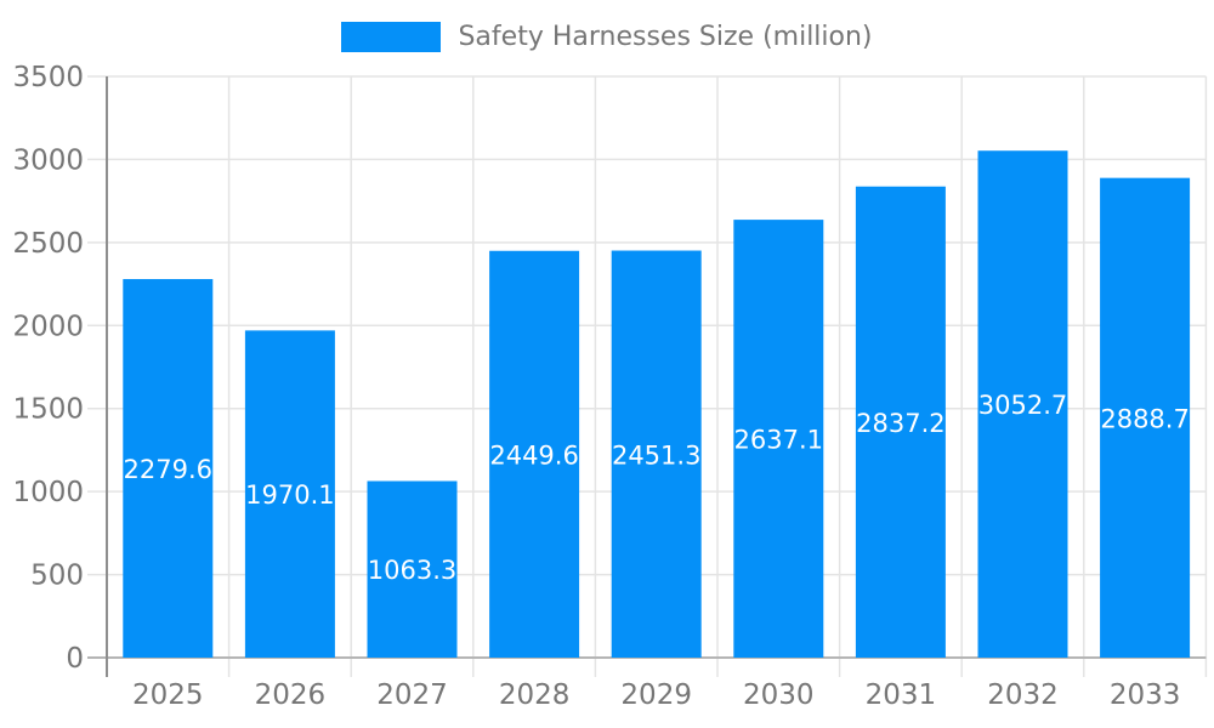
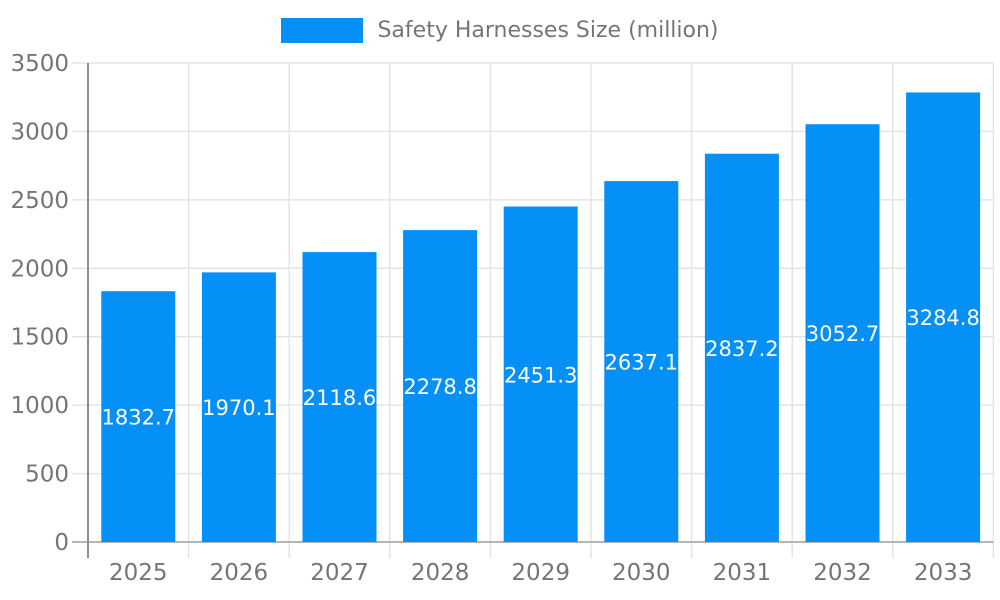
2025: 2279.6 -> 1832.7
2027: 1063.3 -> 2118.6
2028: 2449.6 -> 2278.8
2033: 2888.7 -> 3284.8
